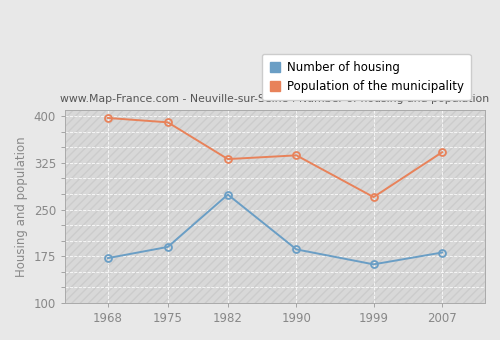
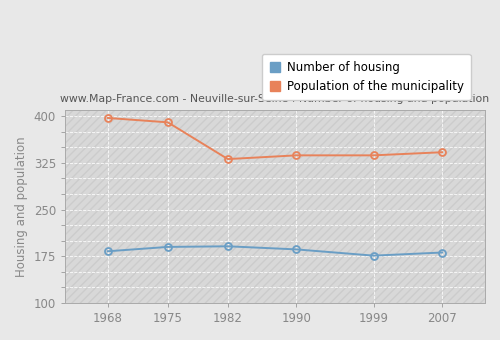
Number of housing/1968: 172 -> 183
Number of housing/1982: 274 -> 191
Number of housing/1999: 162 -> 176
Population of the municipality/1999: 270 -> 337
